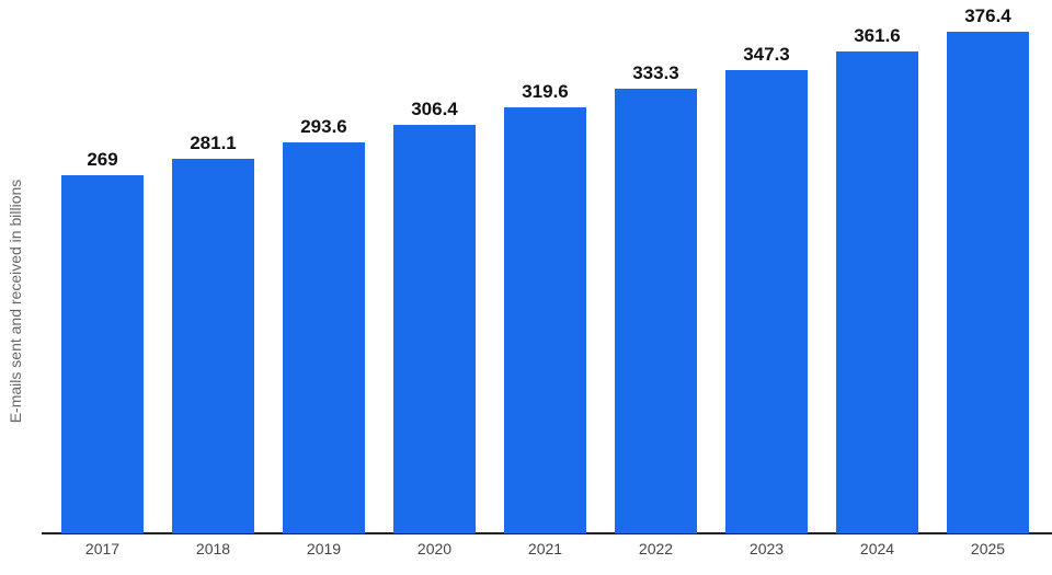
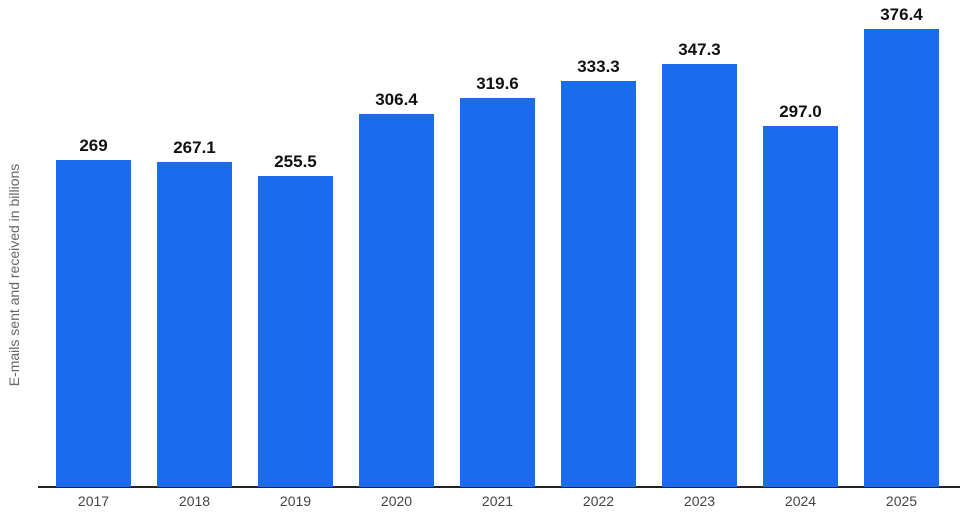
2018: 281.1 -> 267.1
2019: 293.6 -> 255.5
2024: 361.6 -> 297.0
